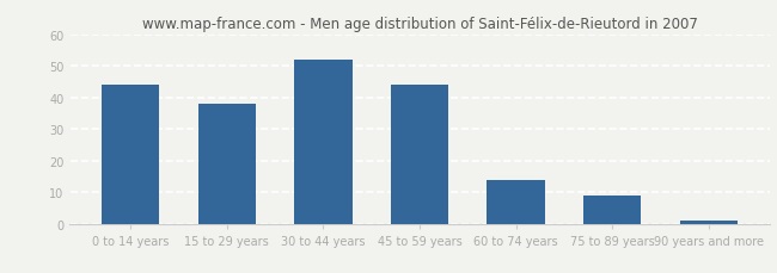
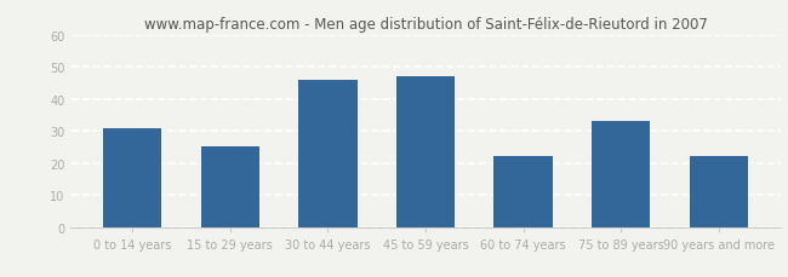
0 to 14 years: 44 -> 31
15 to 29 years: 38 -> 25
30 to 44 years: 52 -> 46
45 to 59 years: 44 -> 47
60 to 74 years: 14 -> 22
75 to 89 years: 9 -> 33
90 years and more: 1 -> 22
